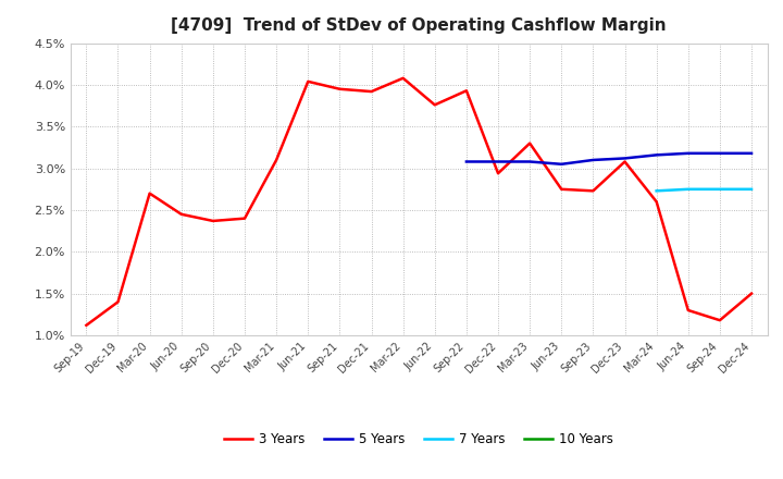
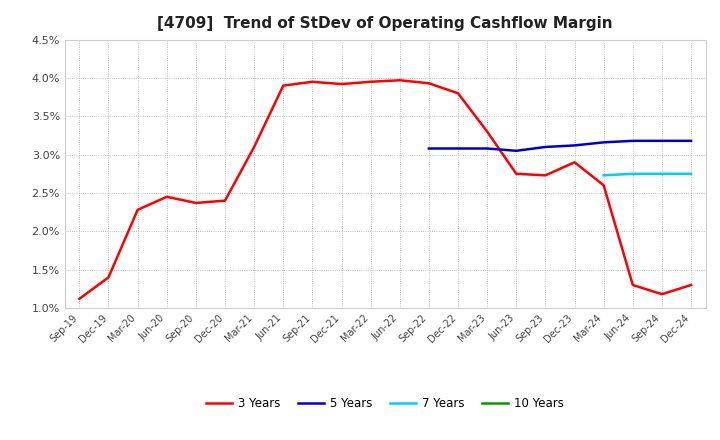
3 Years/Mar-20: 2.70% -> 2.28%
3 Years/Jun-21: 4.04% -> 3.90%
3 Years/Mar-22: 4.08% -> 3.95%
3 Years/Jun-22: 3.76% -> 3.97%
3 Years/Dec-22: 2.94% -> 3.80%
3 Years/Dec-23: 3.08% -> 2.90%
3 Years/Dec-24: 1.50% -> 1.30%
